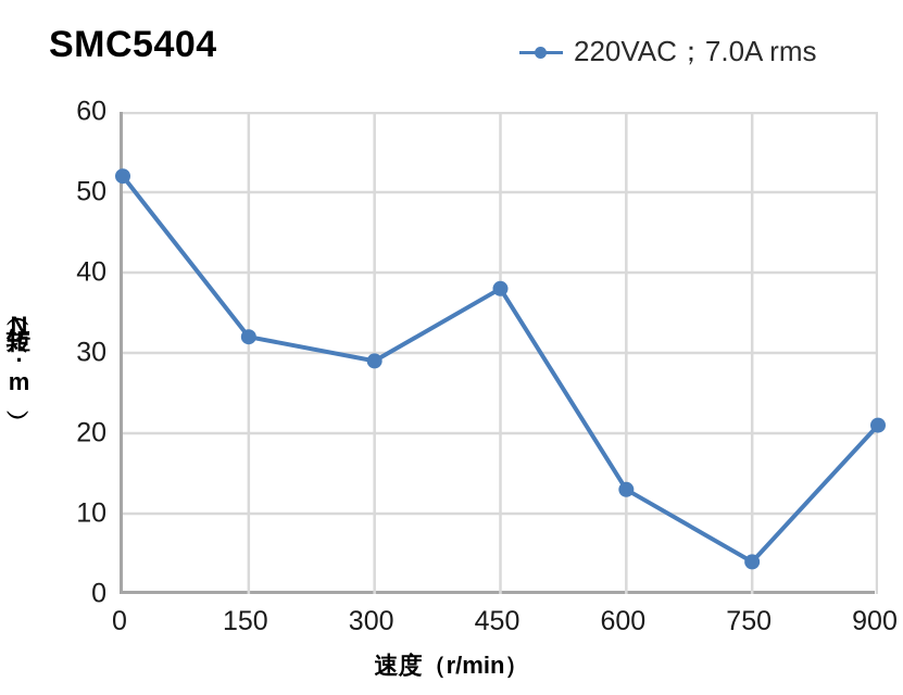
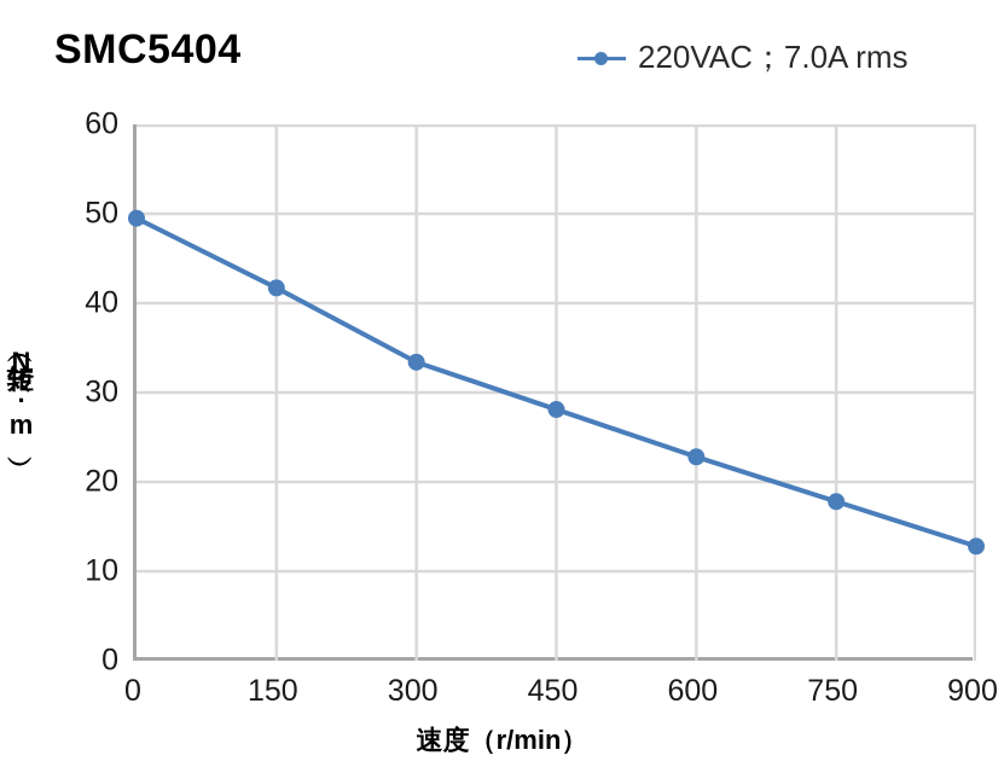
0: 52 -> 50
150: 32 -> 42
300: 29 -> 33
450: 38 -> 28
600: 13 -> 23
750: 4 -> 18
900: 21 -> 13
